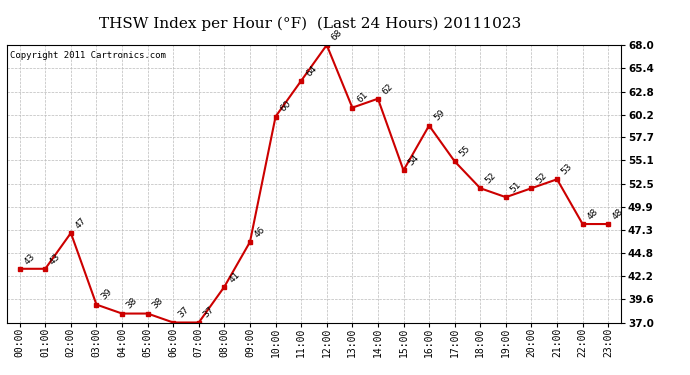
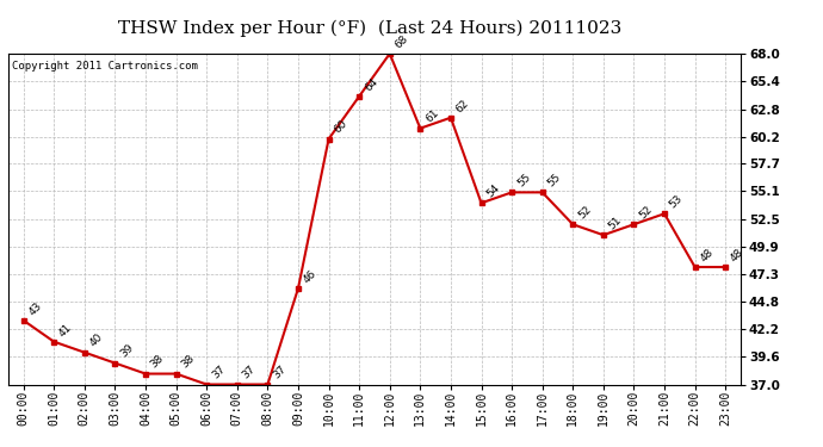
01:00: 43 -> 41
02:00: 47 -> 40
08:00: 41 -> 37
16:00: 59 -> 55
